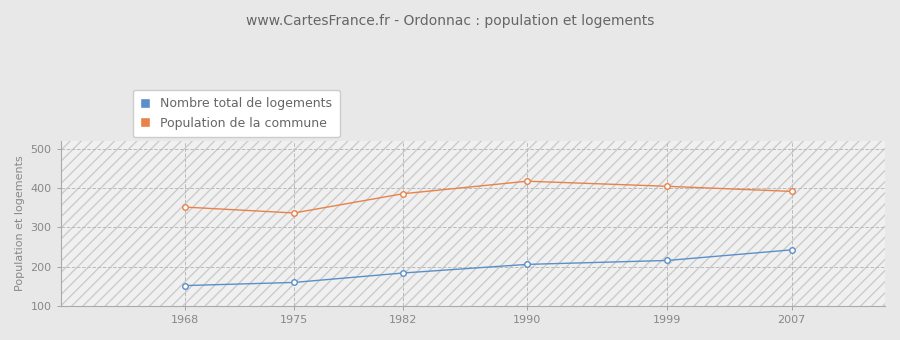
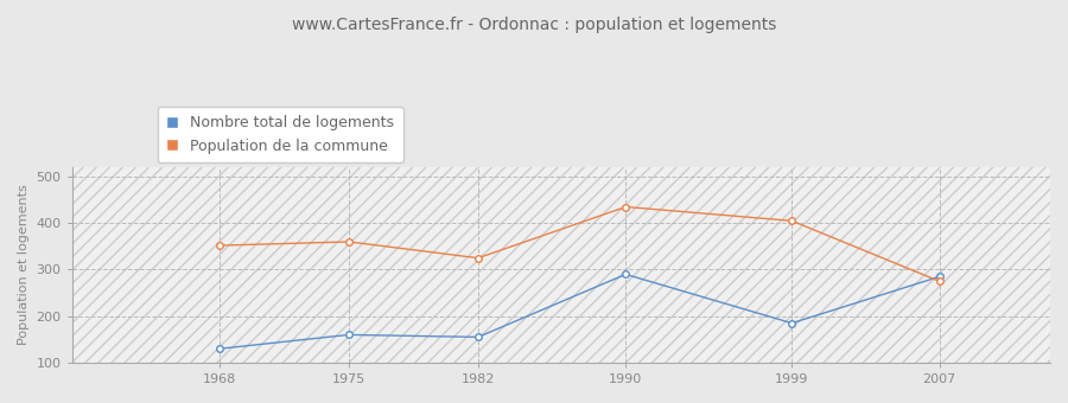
Nombre total de logements/1968: 152 -> 130
Population de la commune/1975: 337 -> 360
Nombre total de logements/1982: 184 -> 155
Population de la commune/1982: 386 -> 325
Nombre total de logements/1990: 206 -> 290
Population de la commune/1990: 418 -> 435
Nombre total de logements/1999: 216 -> 185
Nombre total de logements/2007: 243 -> 285
Population de la commune/2007: 392 -> 275
